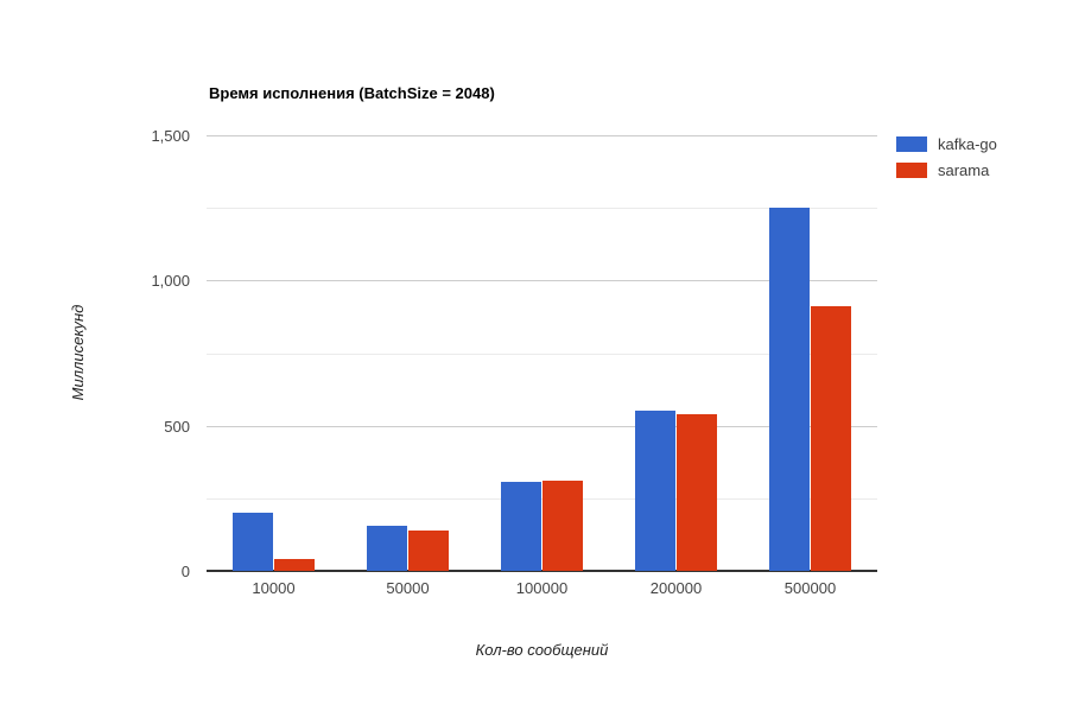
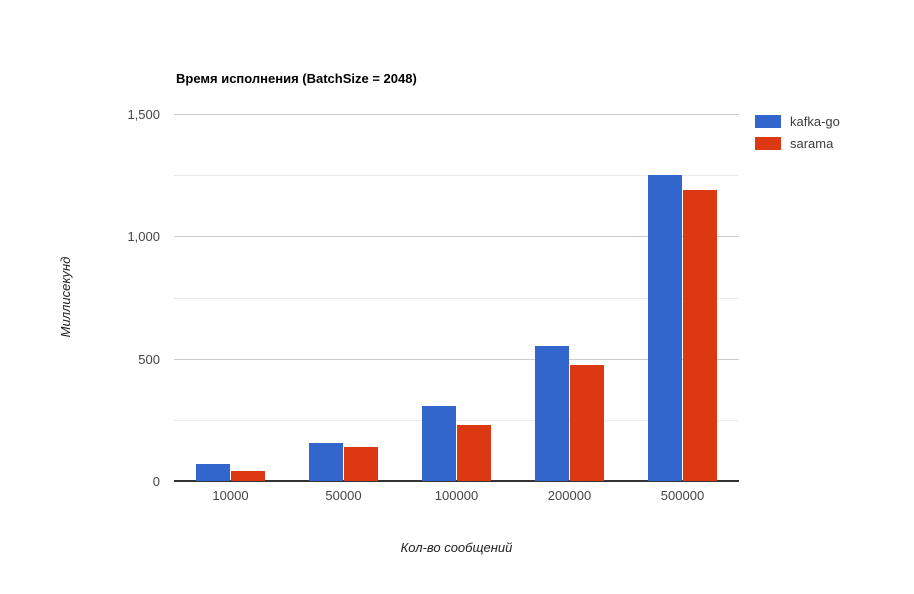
kafka-go/10000: 200 -> 70
sarama/100000: 310 -> 230
sarama/200000: 540 -> 480
sarama/500000: 910 -> 1190
